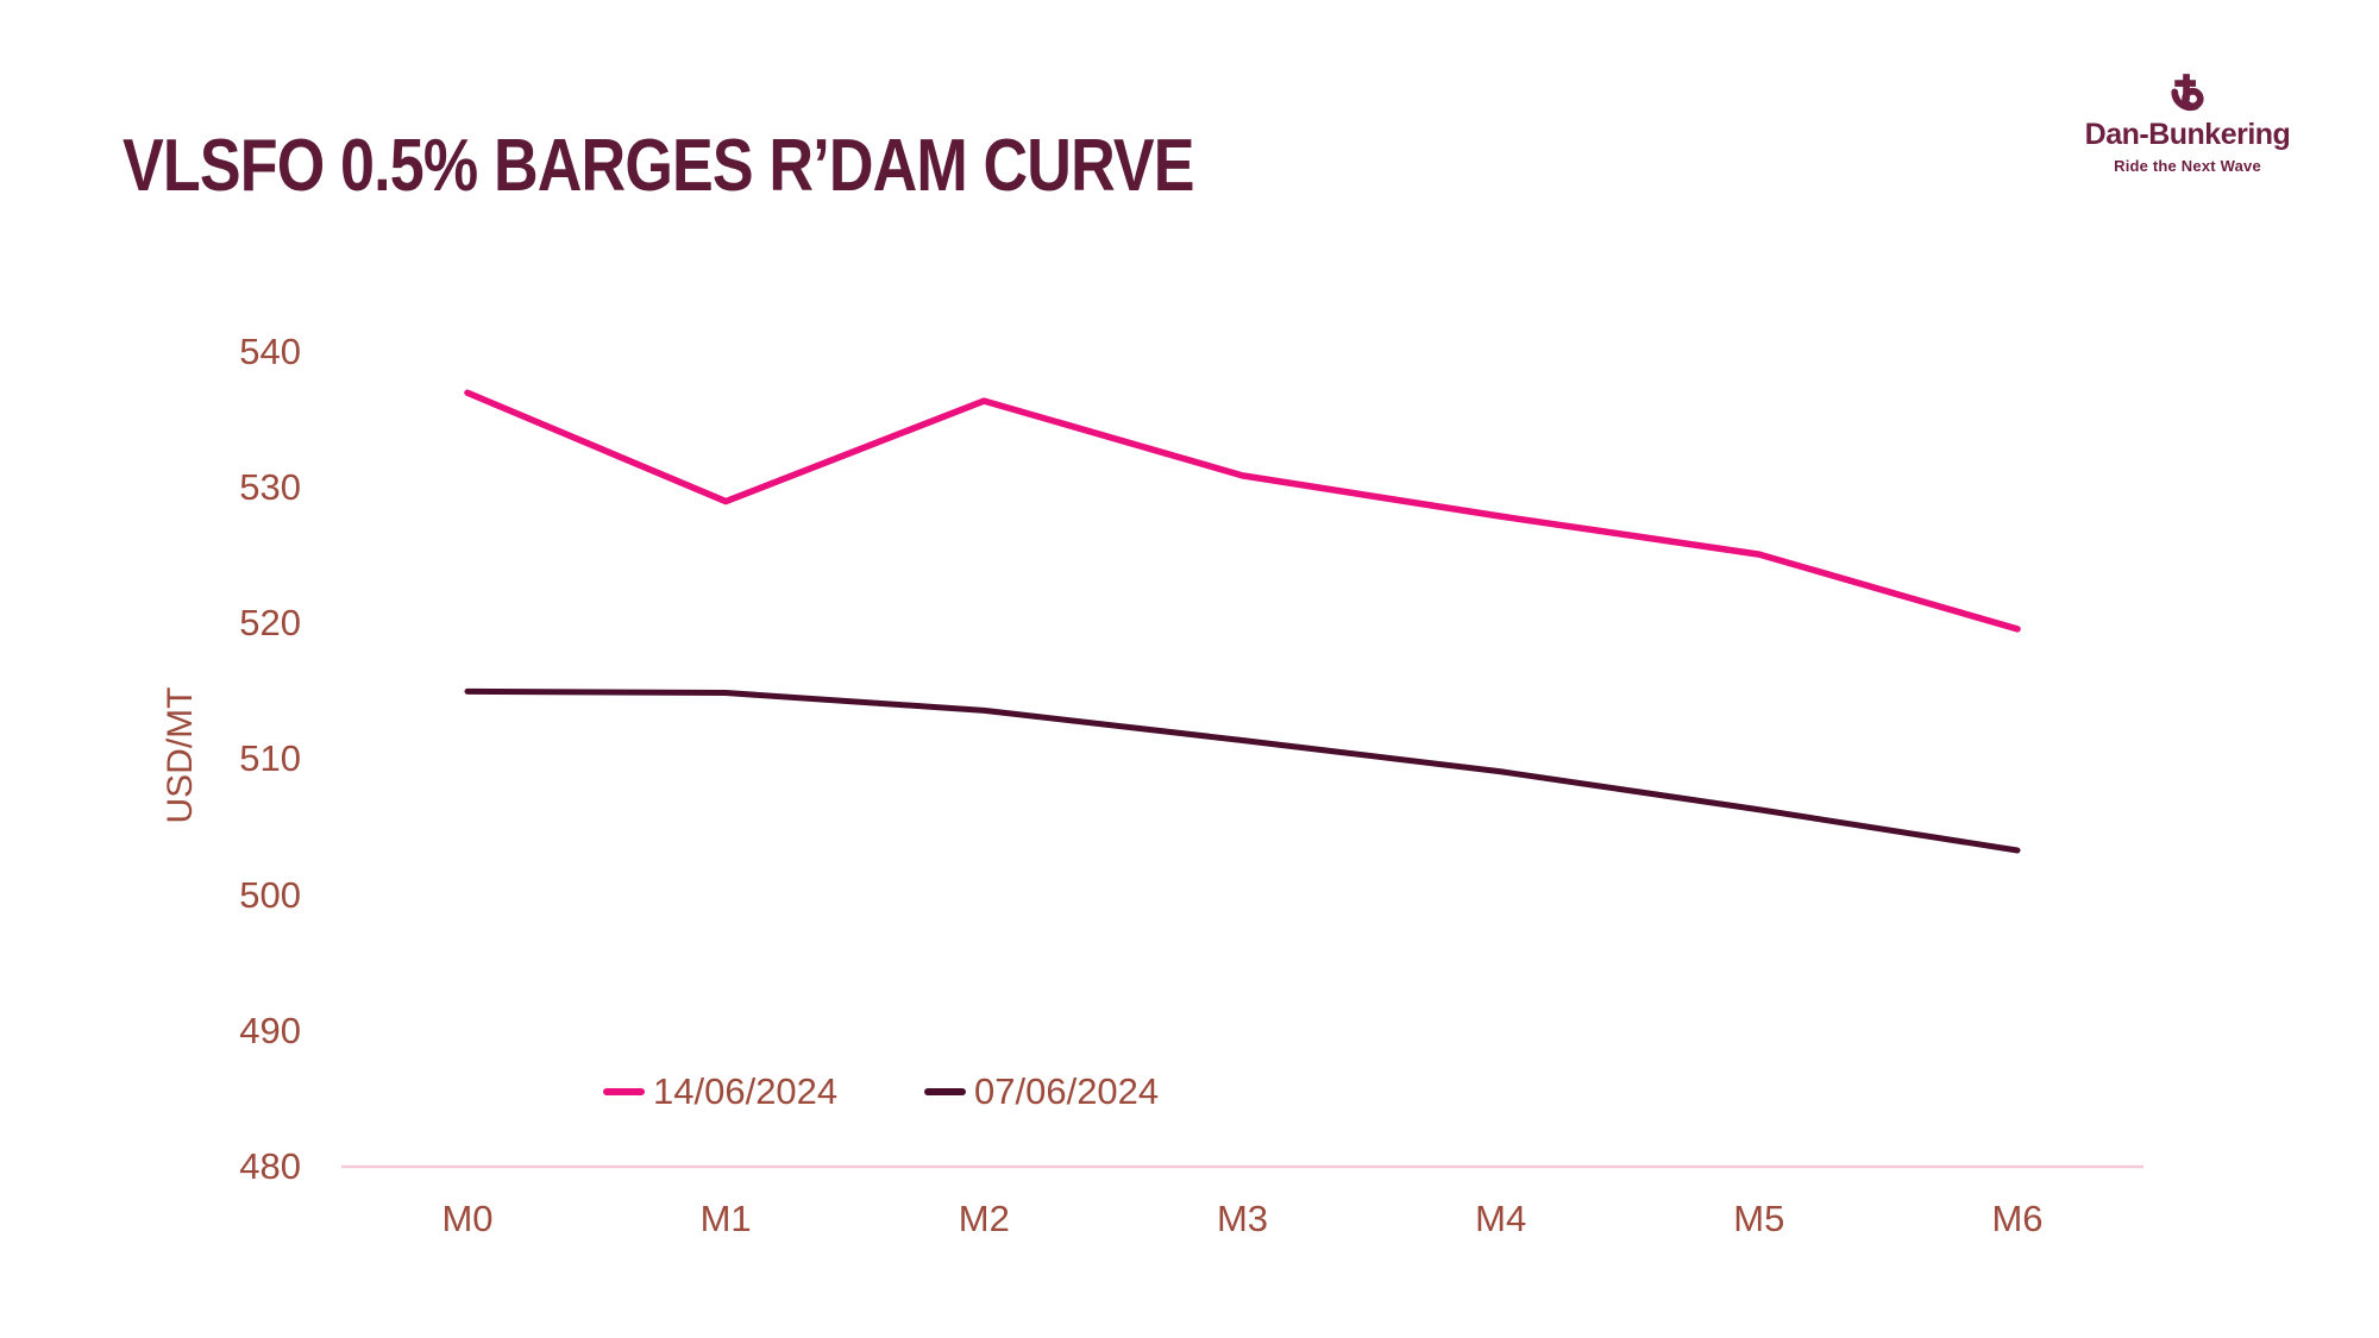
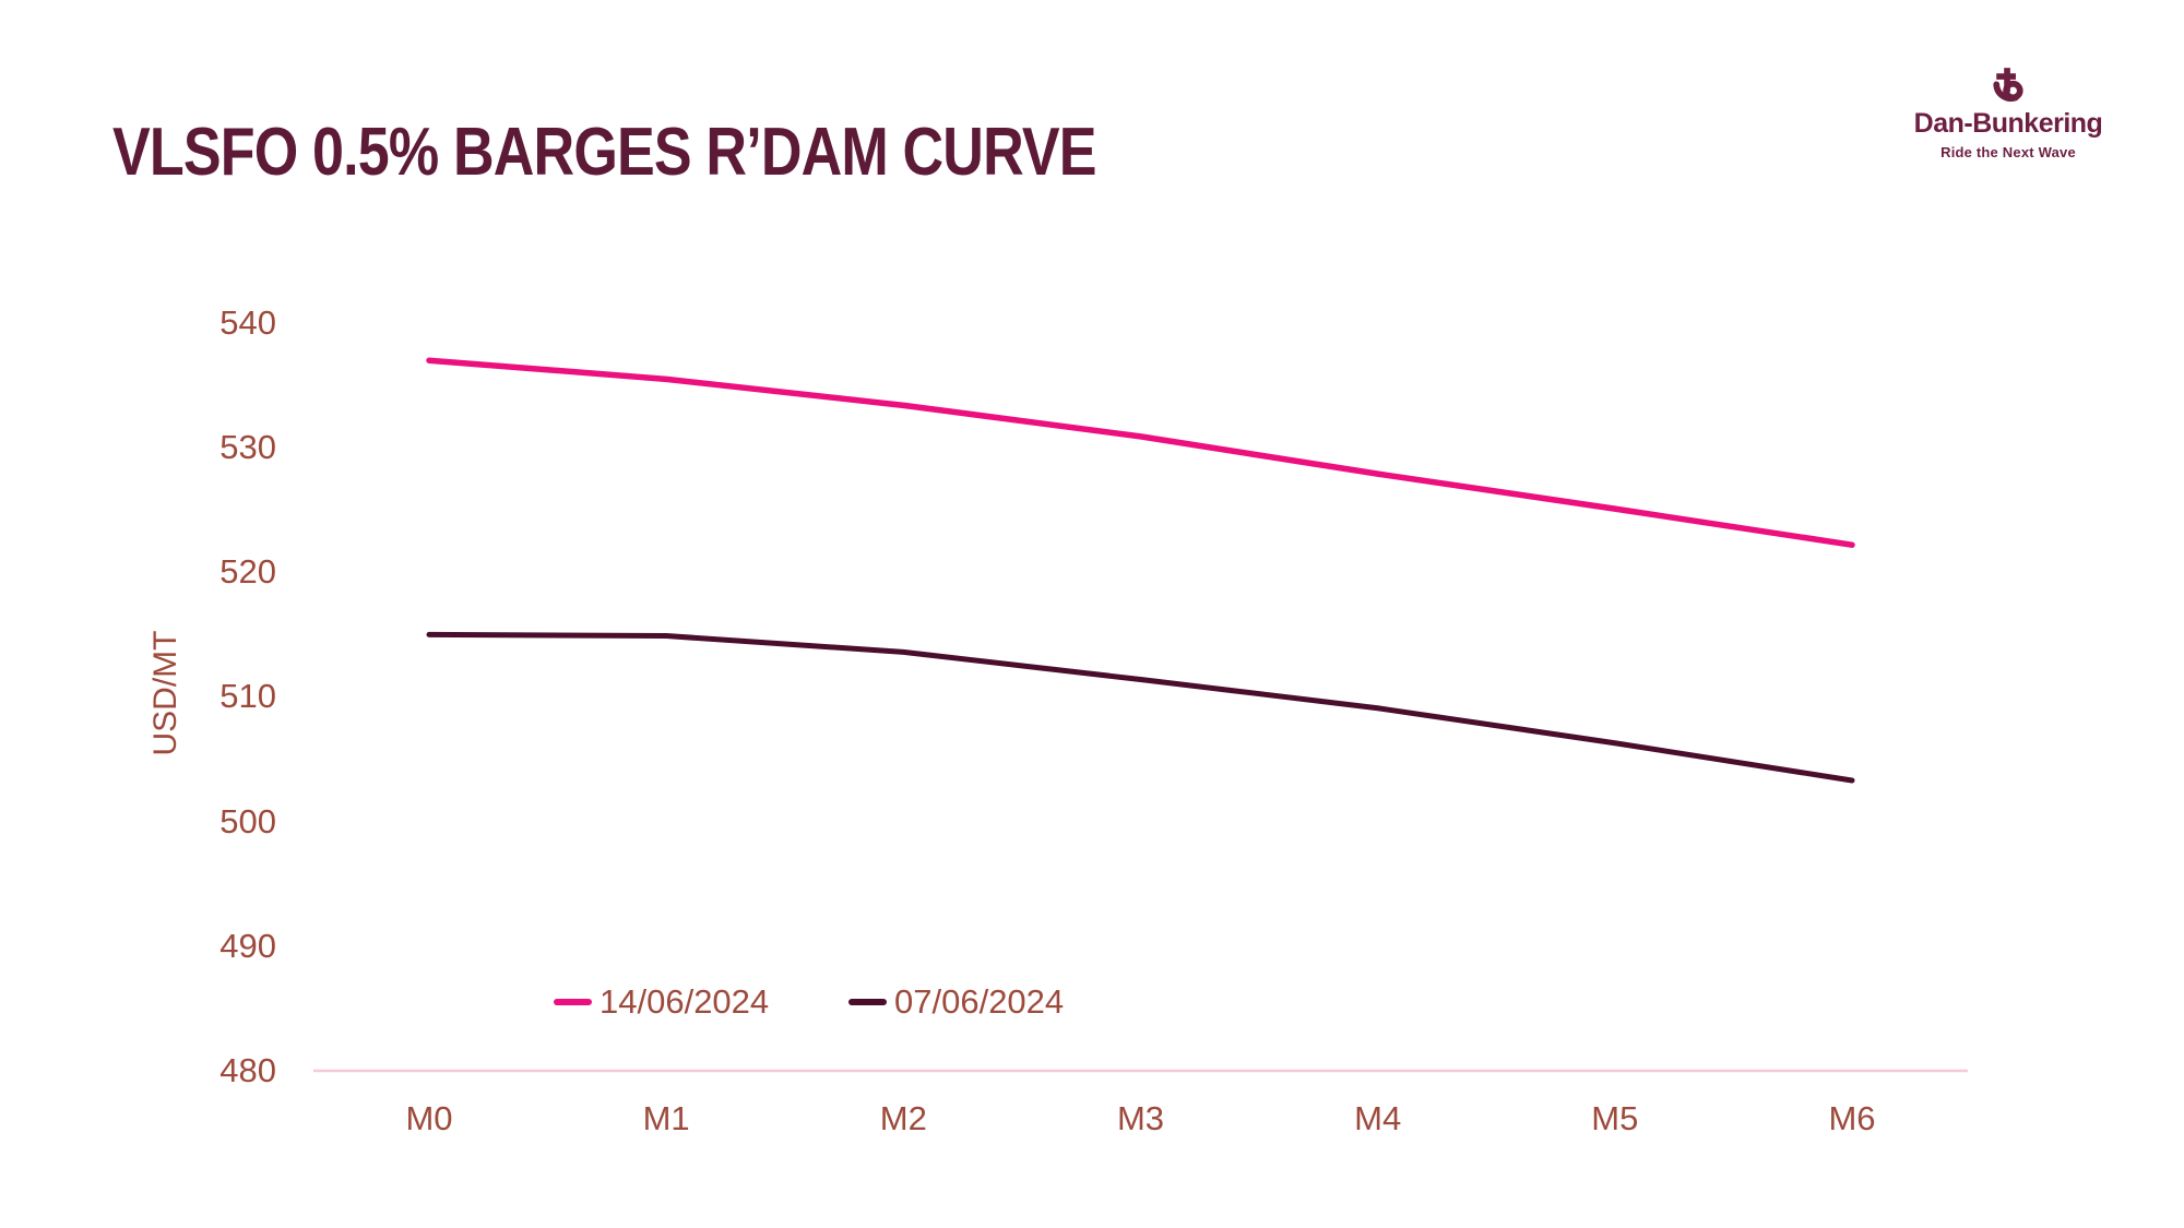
14/06/2024/M1: 529.0 -> 535.5
14/06/2024/M2: 536.4 -> 533.4
14/06/2024/M6: 519.6 -> 522.2
